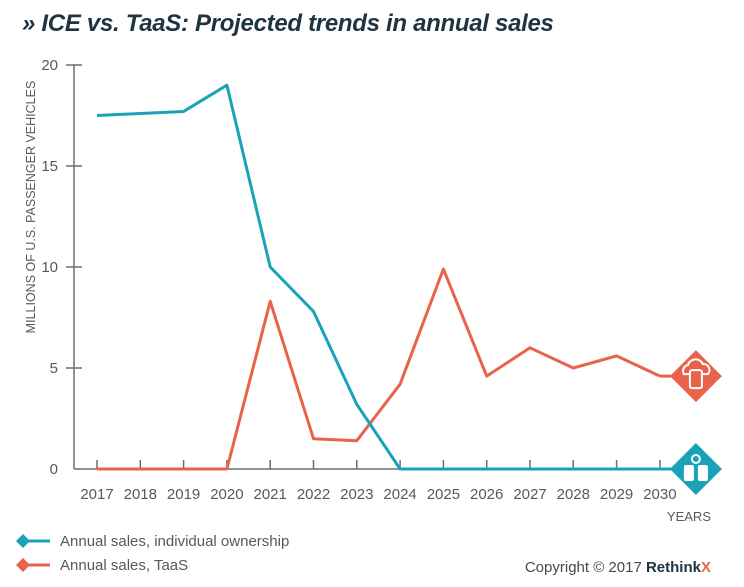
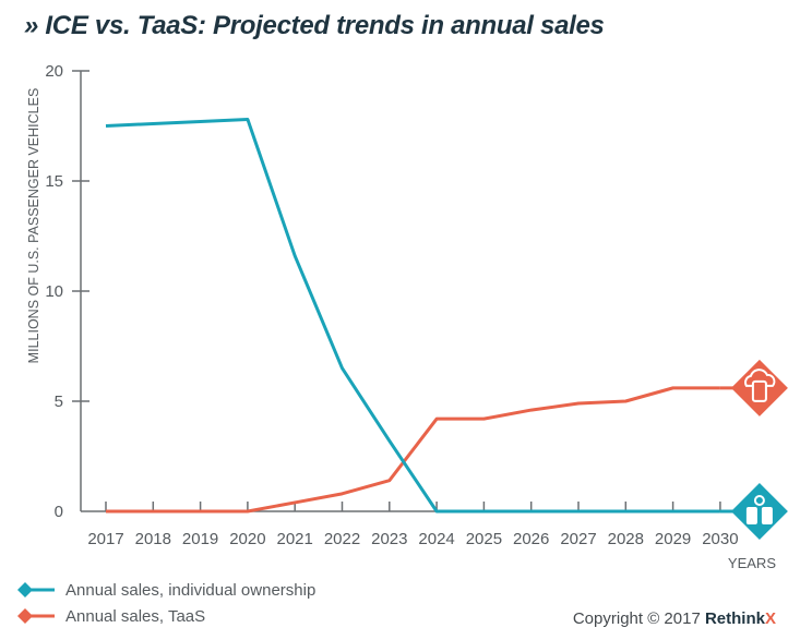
Annual sales, individual ownership/2020: 19.0 -> 17.8
Annual sales, individual ownership/2021: 10.0 -> 11.6
Annual sales, TaaS/2021: 8.3 -> 0.4
Annual sales, individual ownership/2022: 7.8 -> 6.5
Annual sales, TaaS/2022: 1.5 -> 0.8
Annual sales, TaaS/2025: 9.9 -> 4.2
Annual sales, TaaS/2027: 6.0 -> 4.9
Annual sales, TaaS/2030: 4.6 -> 5.6
